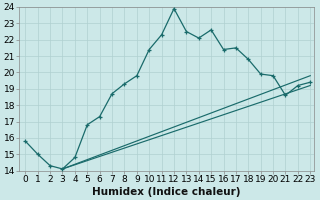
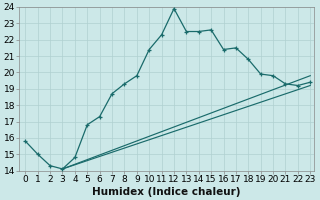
14: 22.1 -> 22.5
21: 18.6 -> 19.3
